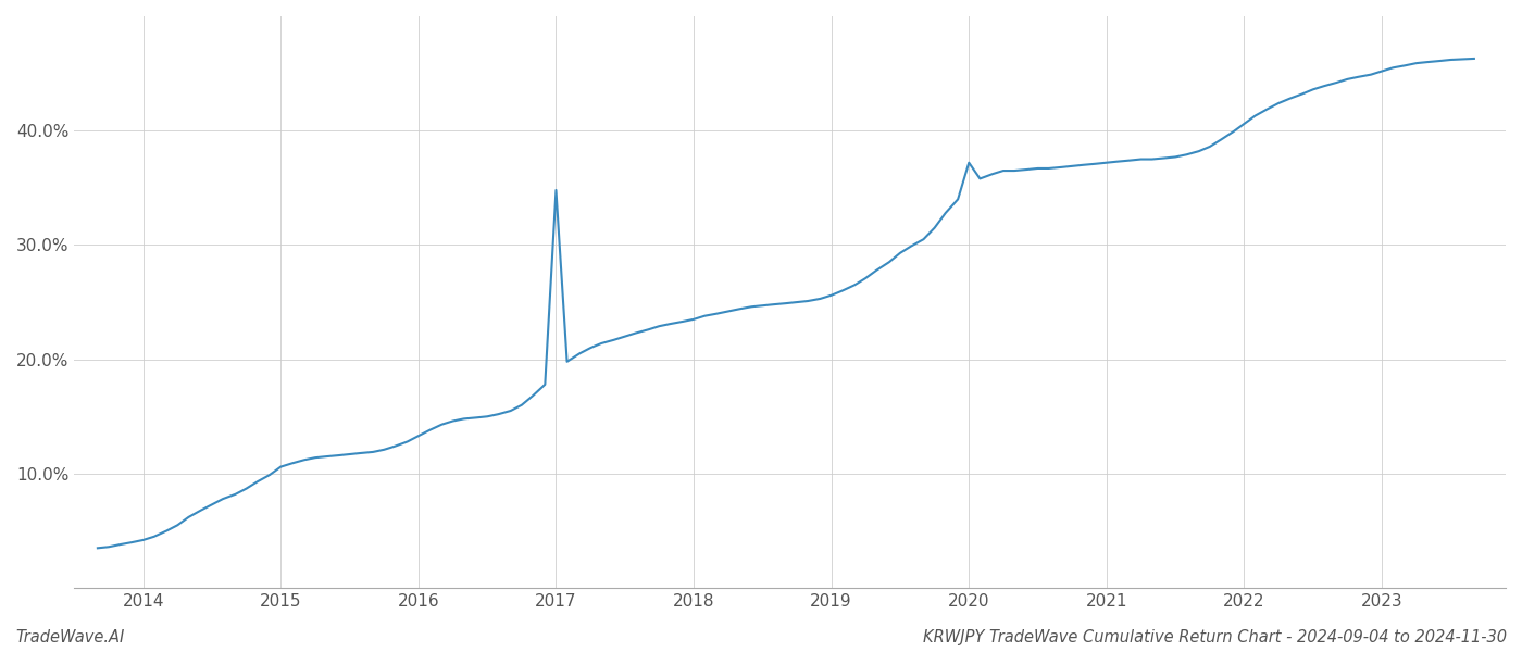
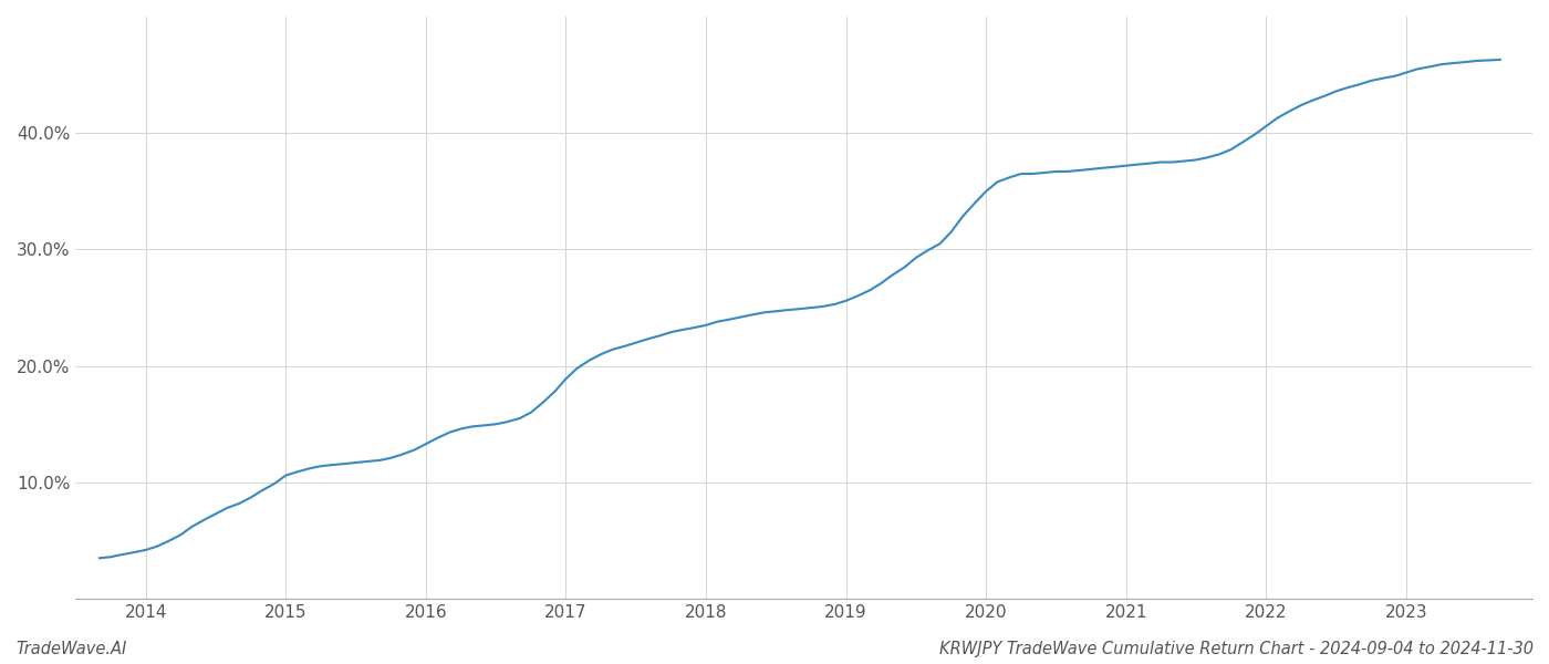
2017: 34.8% -> 18.9%
2020: 37.2% -> 35.0%
